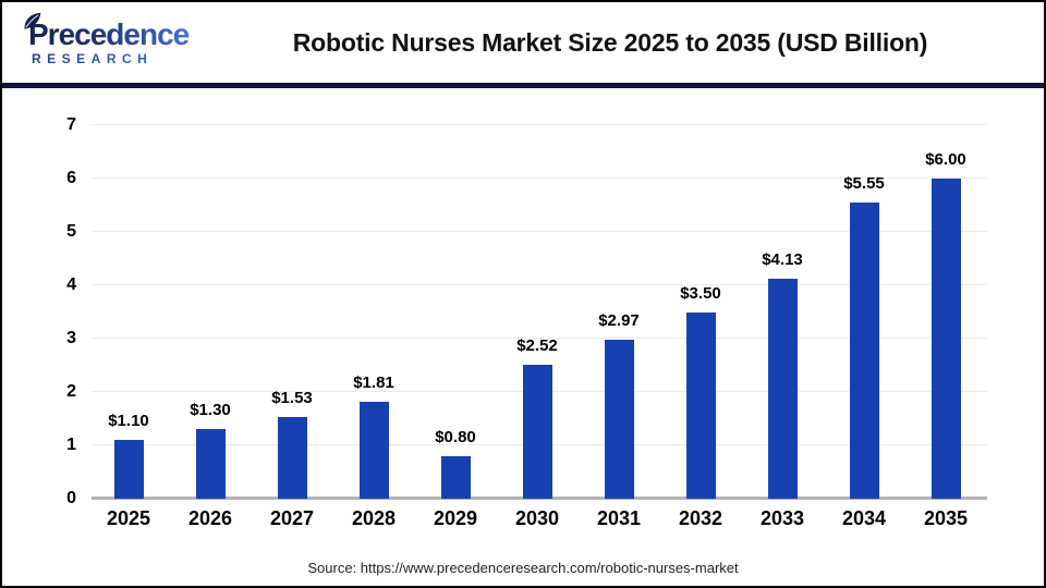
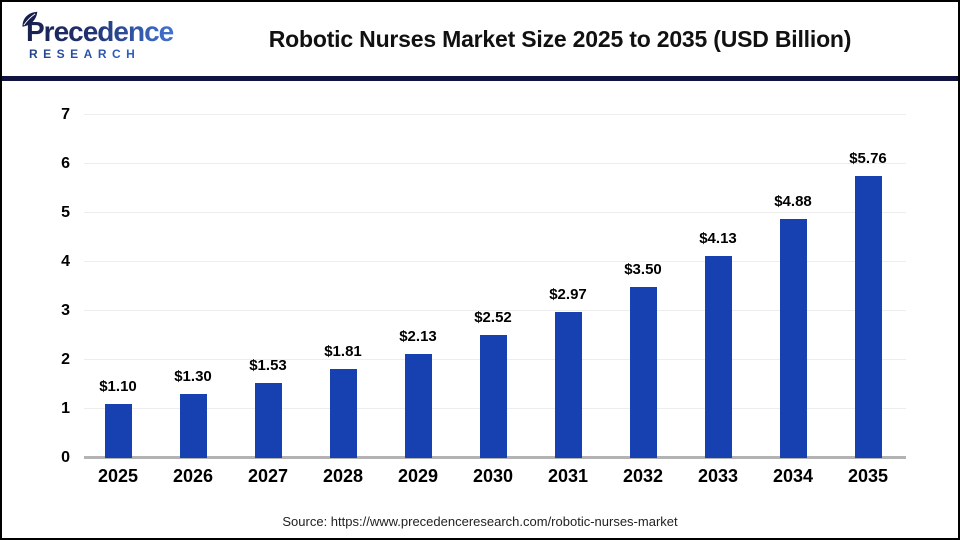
2029: $0.80 -> $2.13
2034: $5.55 -> $4.88
2035: $6.00 -> $5.76
